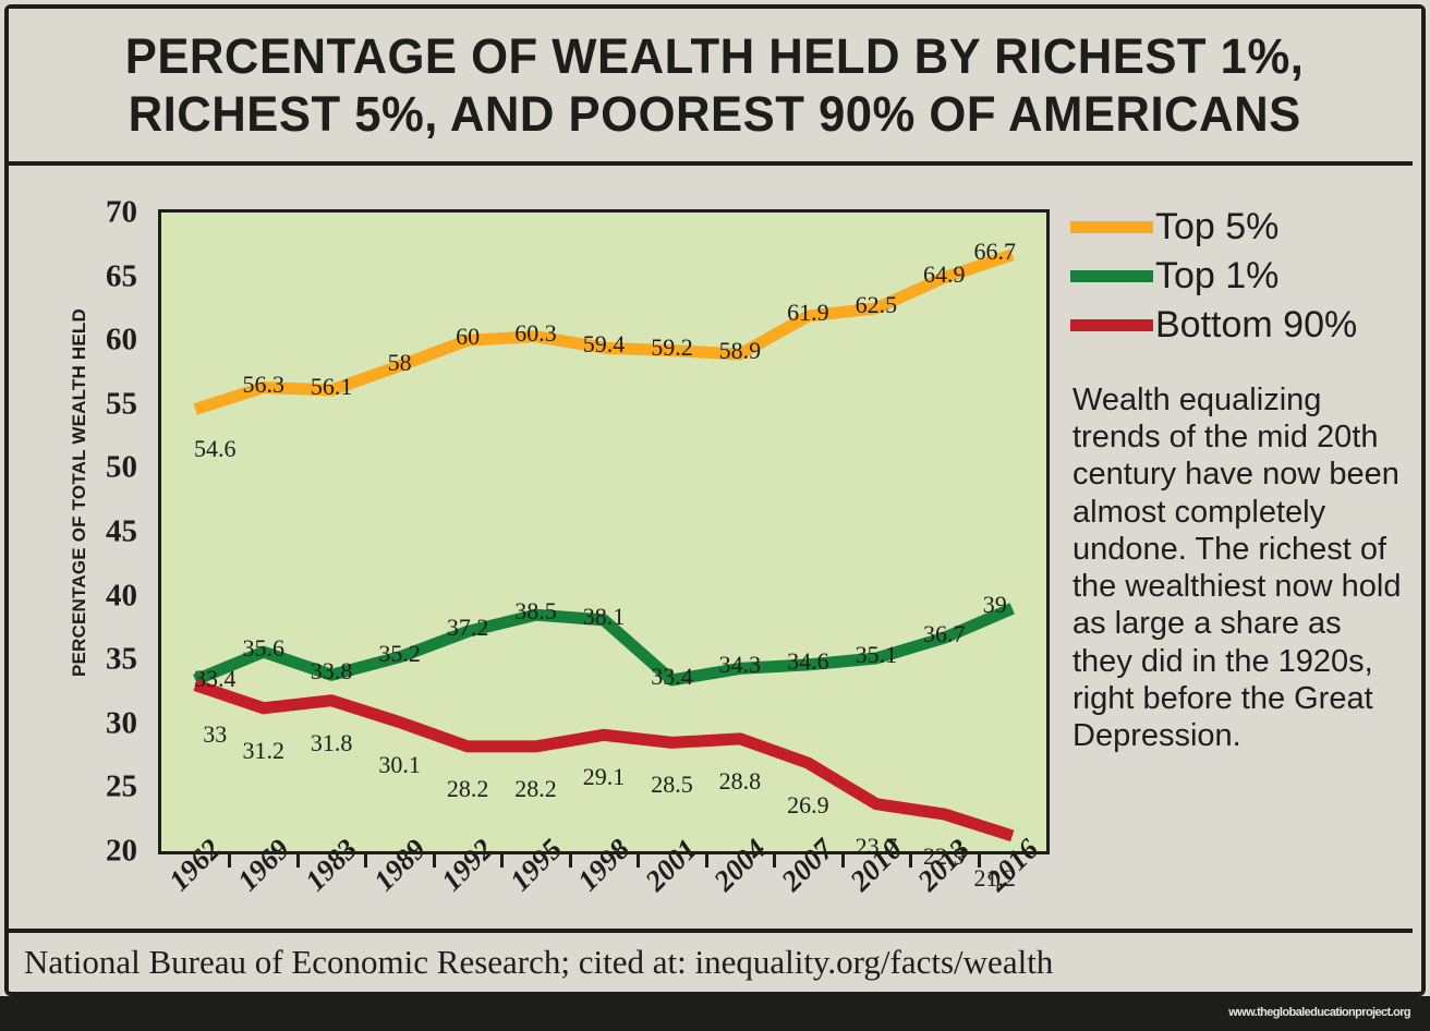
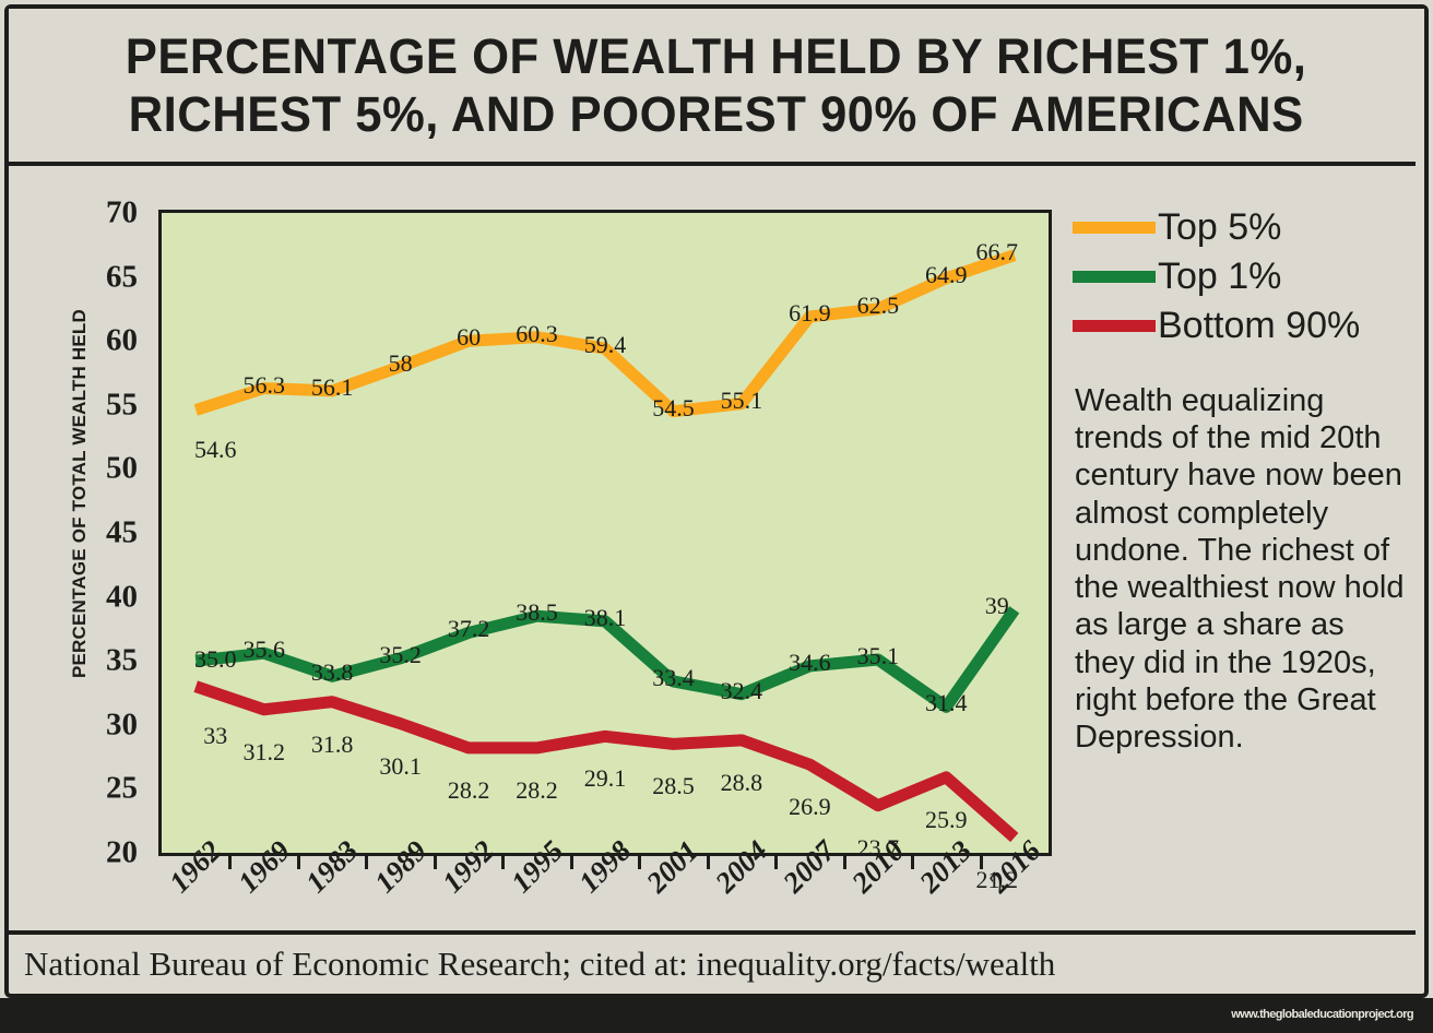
Top 1%/1962: 33.4 -> 35.0
Top 5%/2001: 59.2 -> 54.5
Top 5%/2004: 58.9 -> 55.1
Top 1%/2004: 34.3 -> 32.4
Top 1%/2013: 36.7 -> 31.4
Bottom 90%/2013: 22.9 -> 25.9
